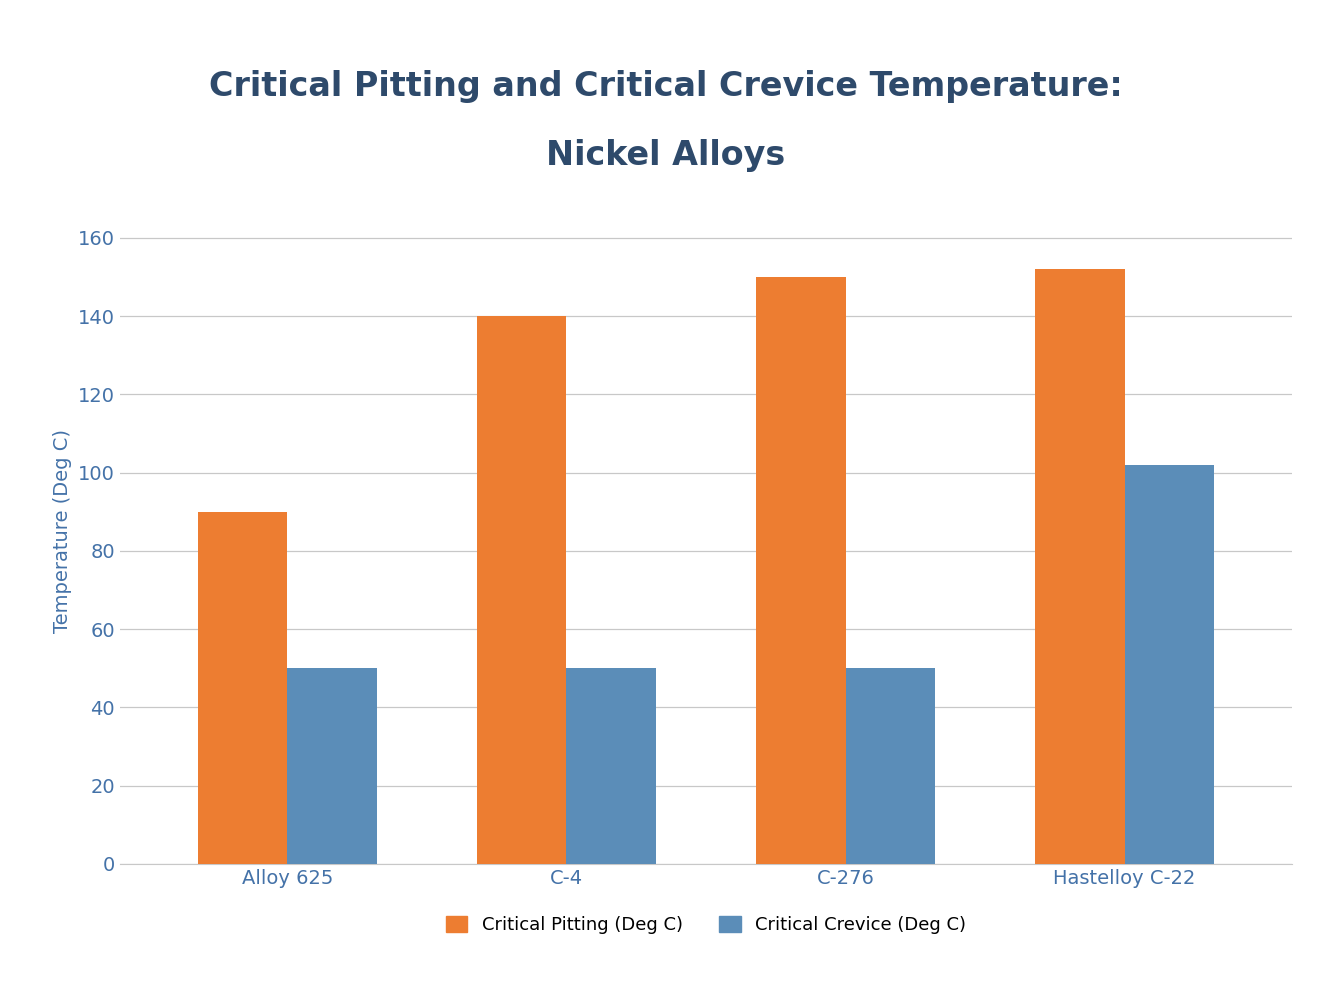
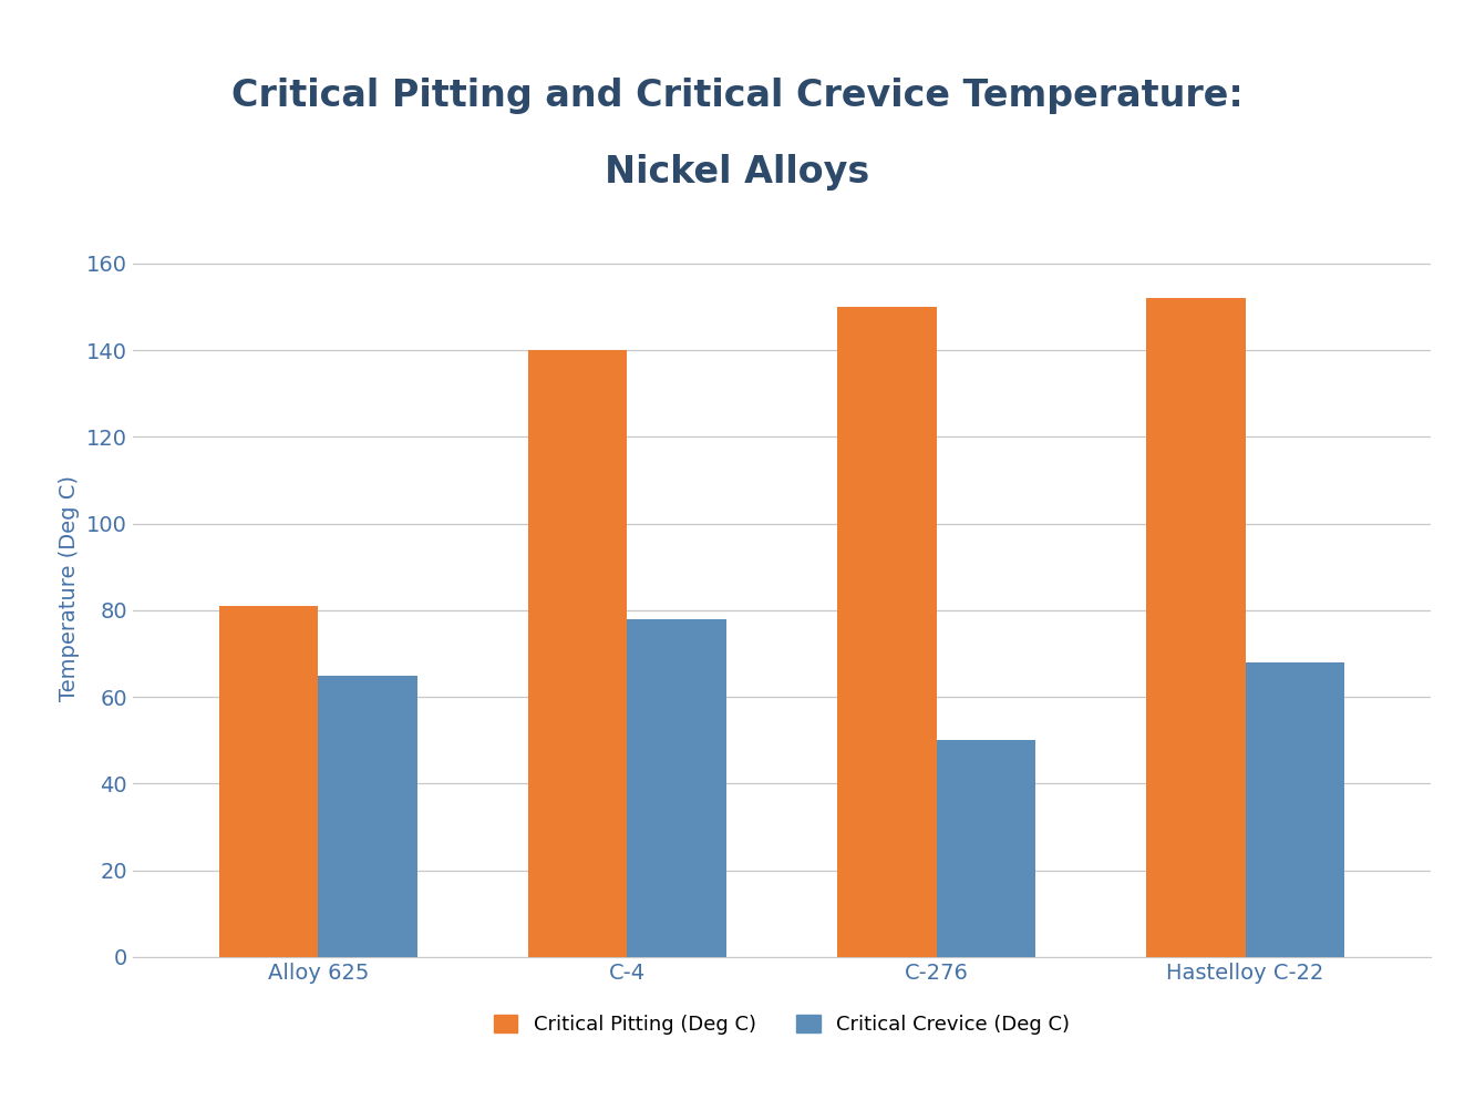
Critical Pitting (Deg C)/Alloy 625: 90 -> 81
Critical Crevice (Deg C)/Alloy 625: 50 -> 65
Critical Crevice (Deg C)/C-4: 50 -> 78
Critical Crevice (Deg C)/Hastelloy C-22: 102 -> 68
